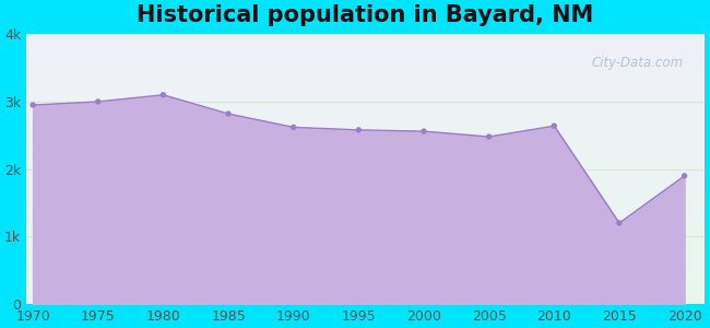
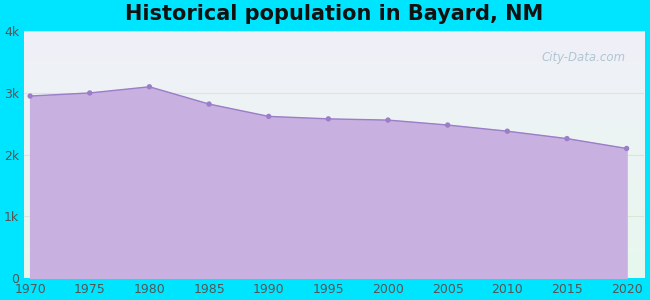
2010: 2.64k -> 2.38k
2015: 1.20k -> 2.26k
2020: 1.90k -> 2.10k
